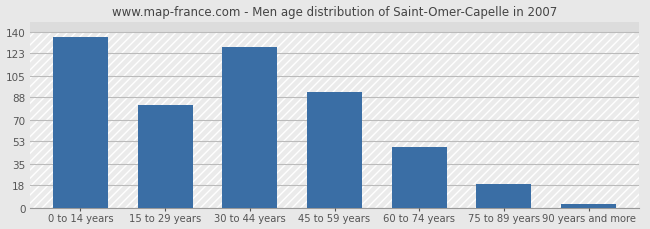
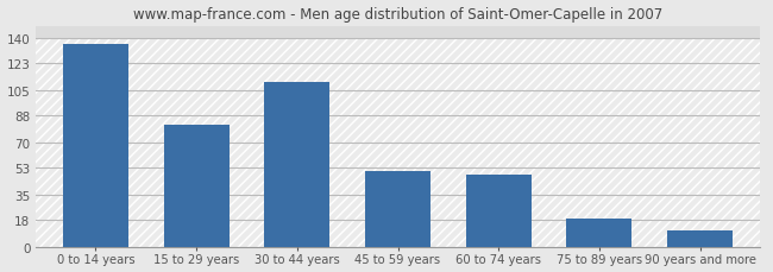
30 to 44 years: 128 -> 110
45 to 59 years: 92 -> 51
90 years and more: 3 -> 11
